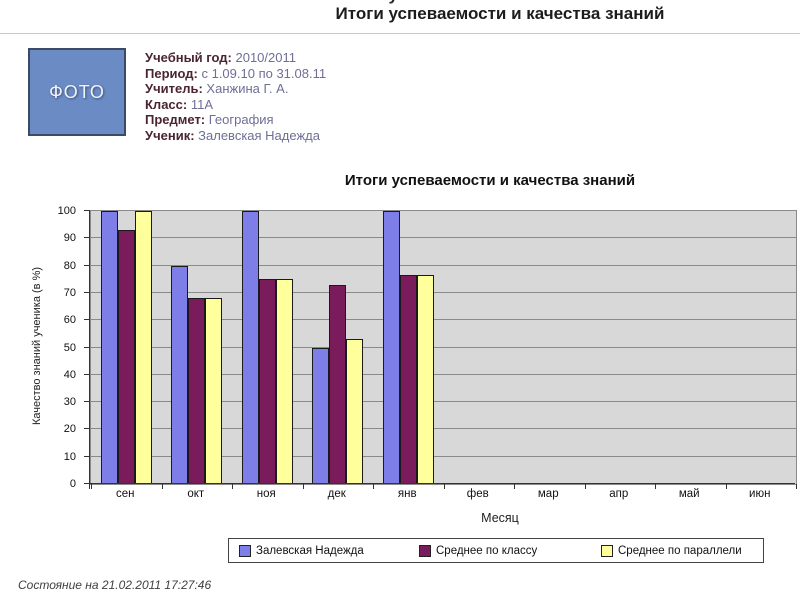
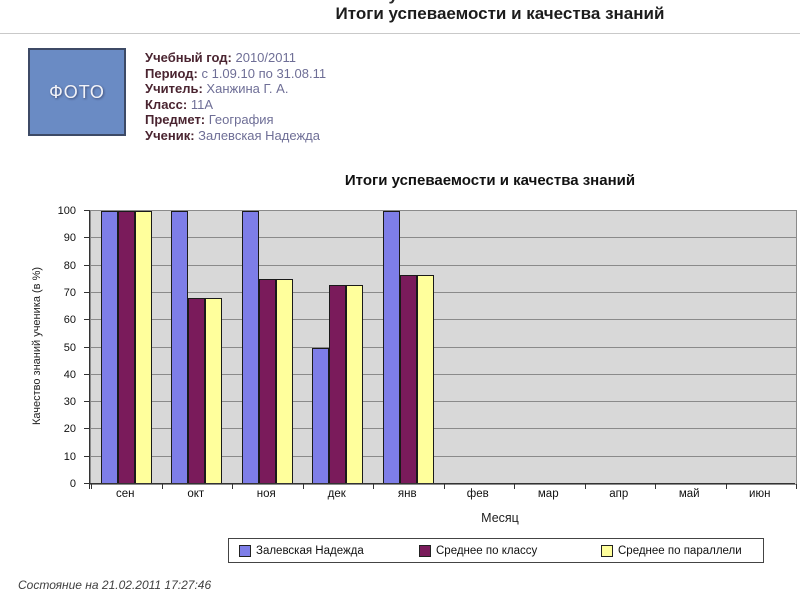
Среднее по классу/сен: 93 -> 100
Залевская Надежда/окт: 80 -> 100
Среднее по параллели/дек: 53 -> 73
